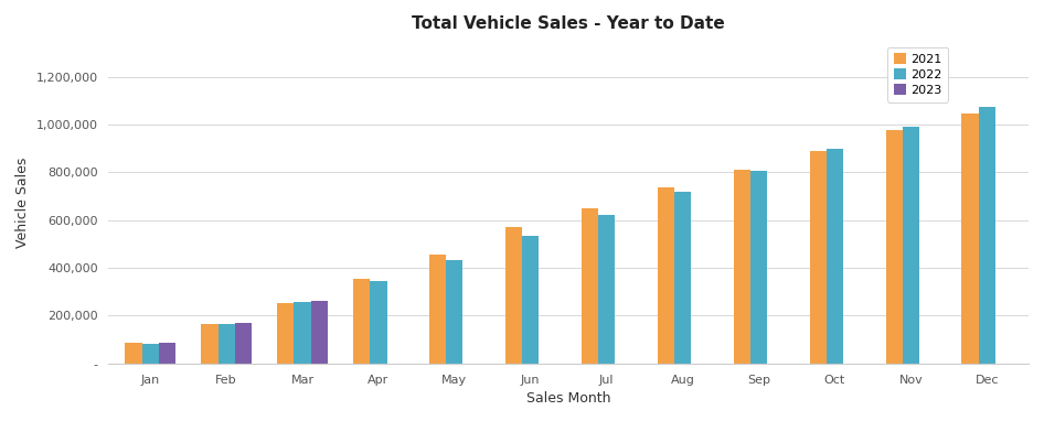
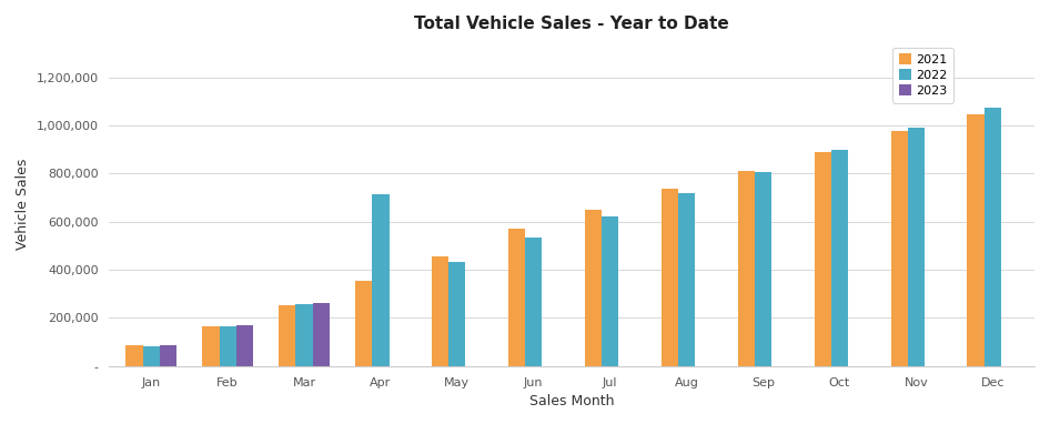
2022/Apr: 345,000 -> 715,000
